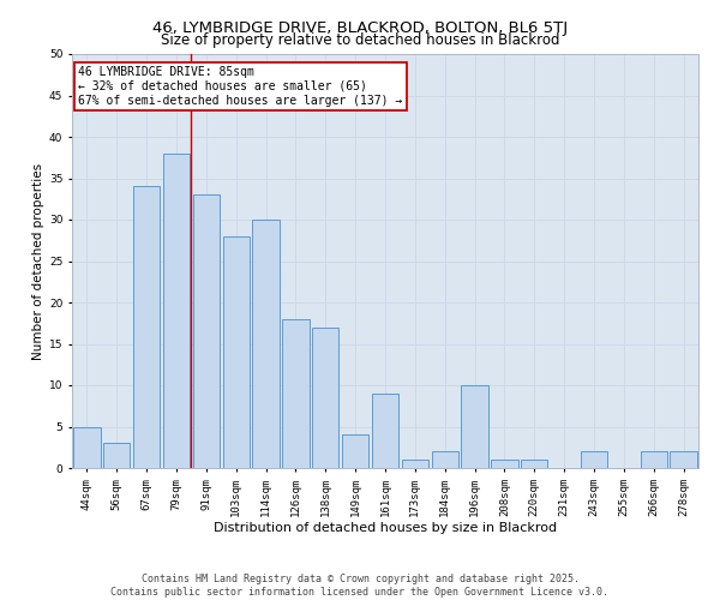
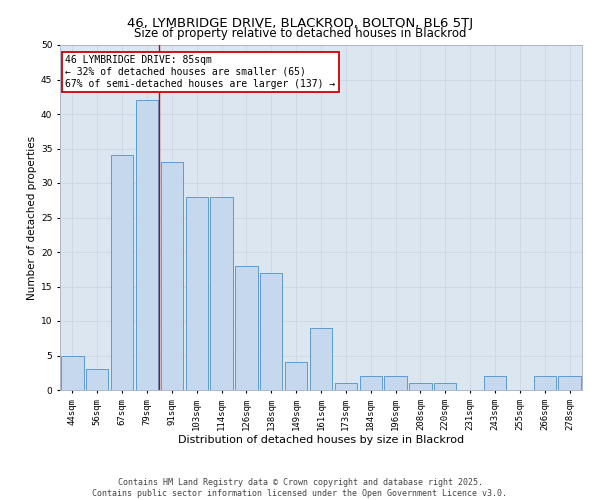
79sqm: 38 -> 42
114sqm: 30 -> 28
196sqm: 10 -> 2
